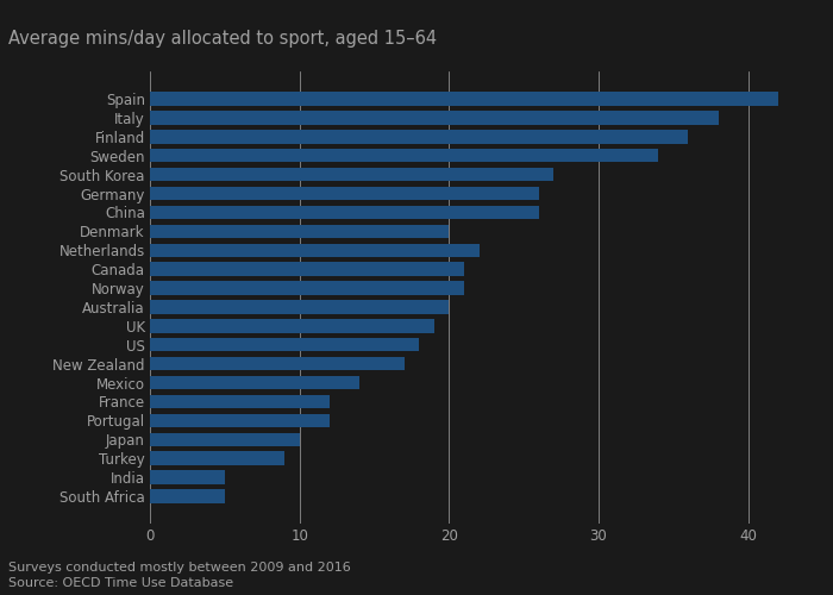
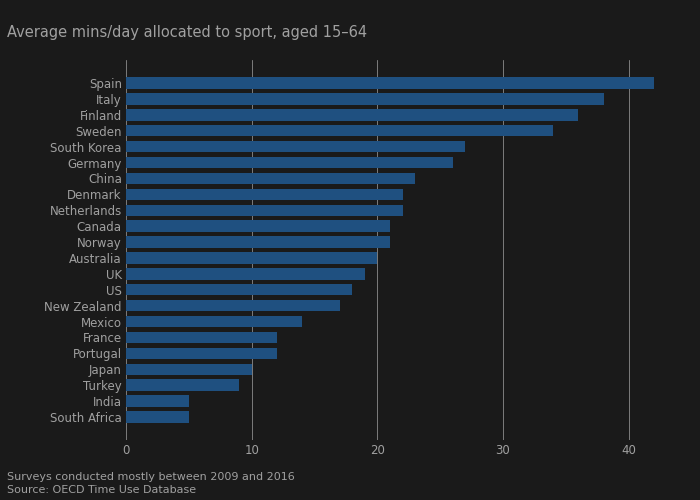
China: 26 -> 23
Denmark: 20 -> 22
